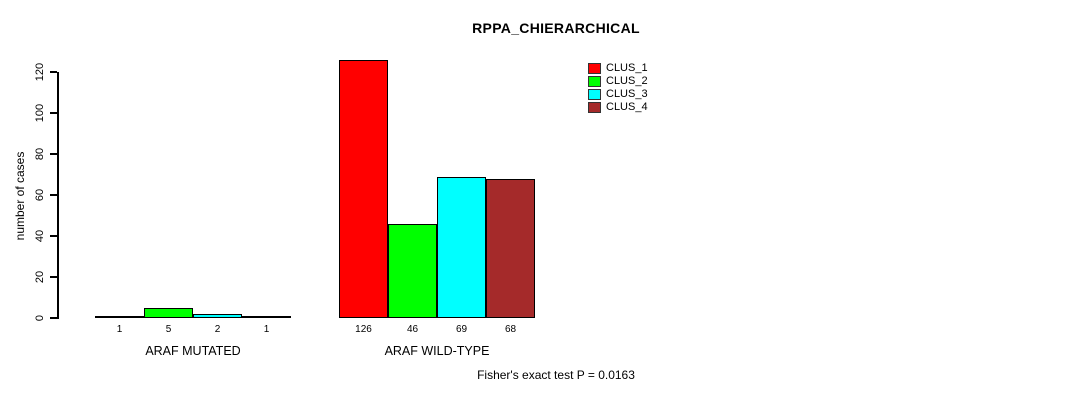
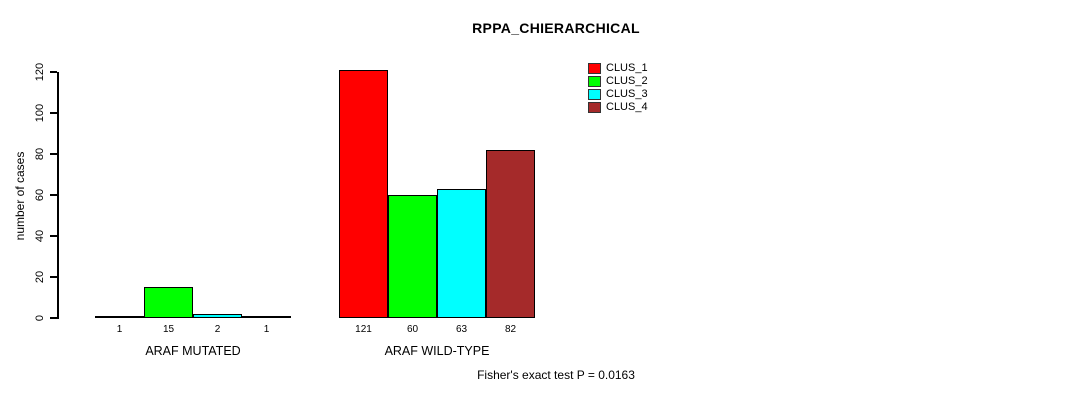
CLUS_2/ARAF MUTATED: 5 -> 15
CLUS_1/ARAF WILD-TYPE: 126 -> 121
CLUS_2/ARAF WILD-TYPE: 46 -> 60
CLUS_3/ARAF WILD-TYPE: 69 -> 63
CLUS_4/ARAF WILD-TYPE: 68 -> 82
